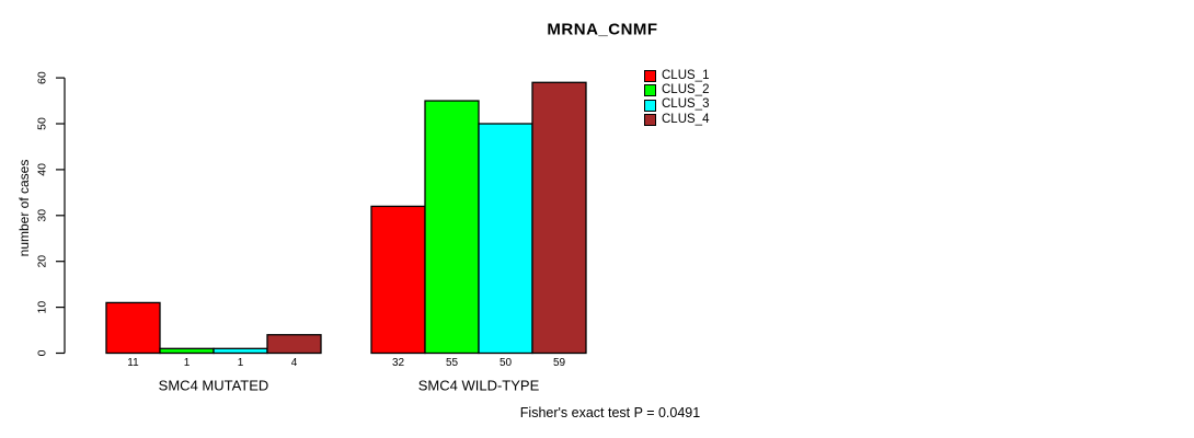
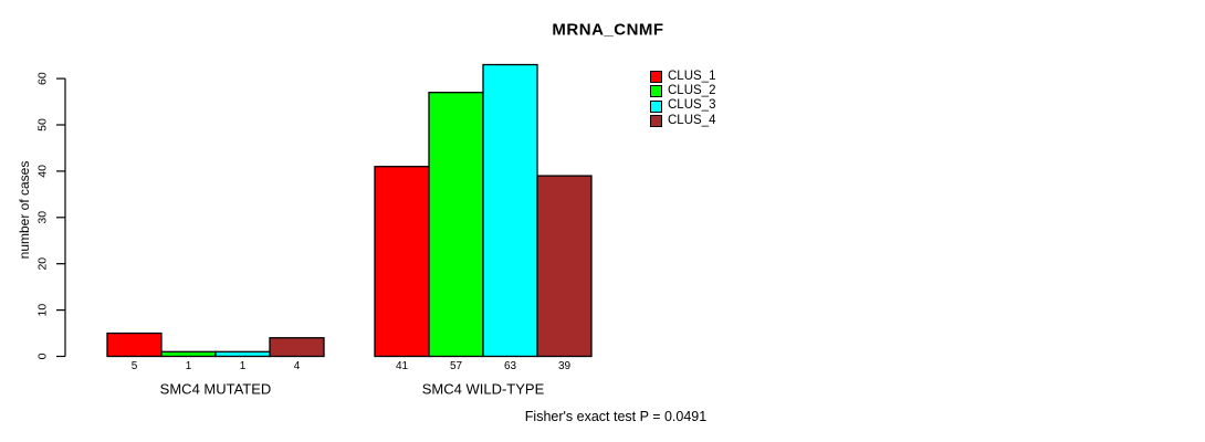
CLUS_1/SMC4 MUTATED: 11 -> 5
CLUS_1/SMC4 WILD-TYPE: 32 -> 41
CLUS_2/SMC4 WILD-TYPE: 55 -> 57
CLUS_3/SMC4 WILD-TYPE: 50 -> 63
CLUS_4/SMC4 WILD-TYPE: 59 -> 39
